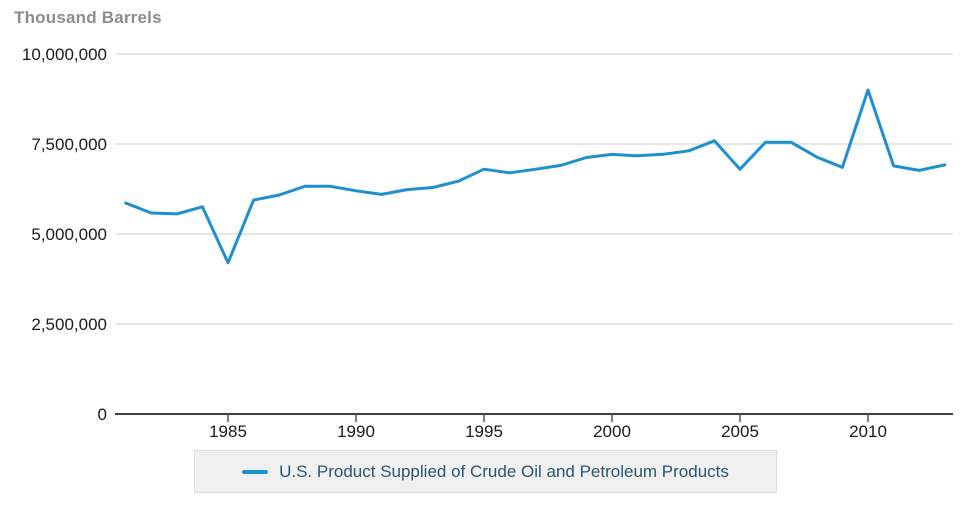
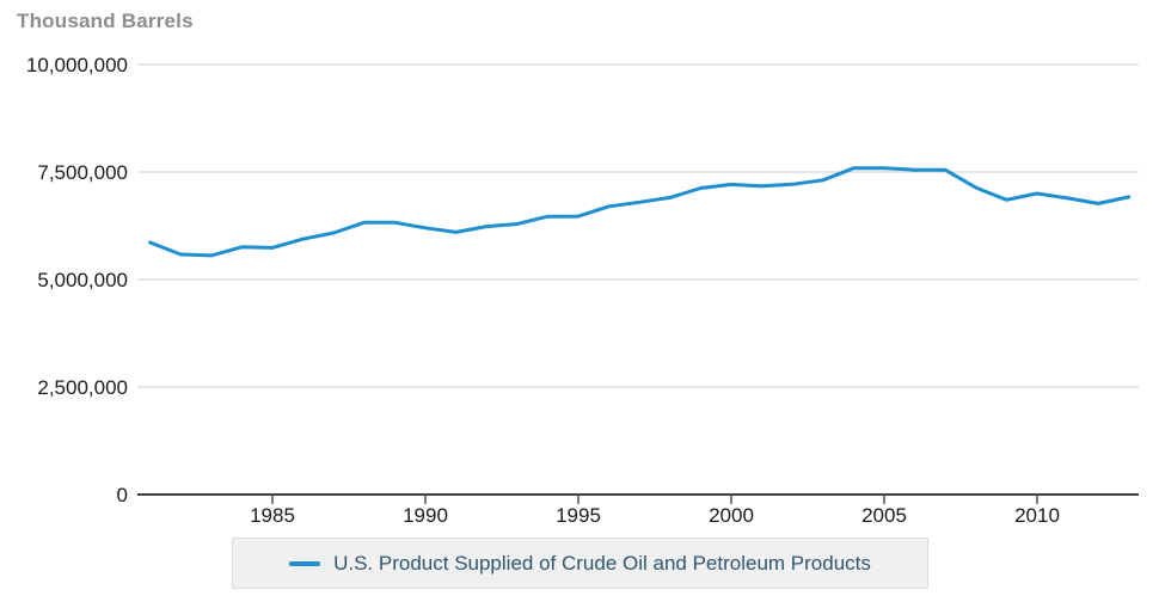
1985: 4200000 -> 5700000
1995: 6800000 -> 6500000
2005: 6800000 -> 7600000
2010: 9000000 -> 7000000
